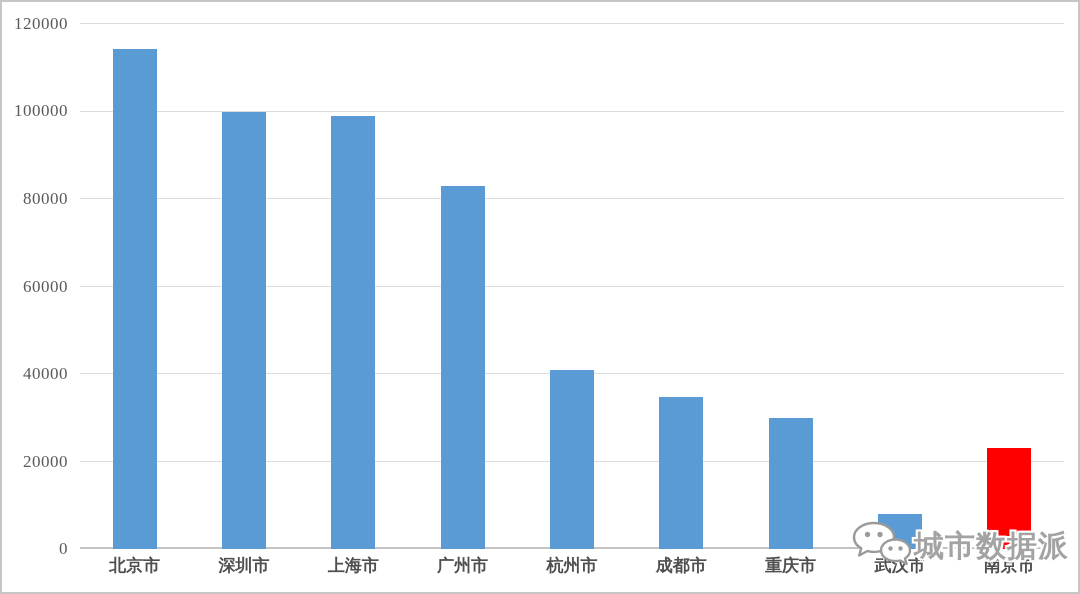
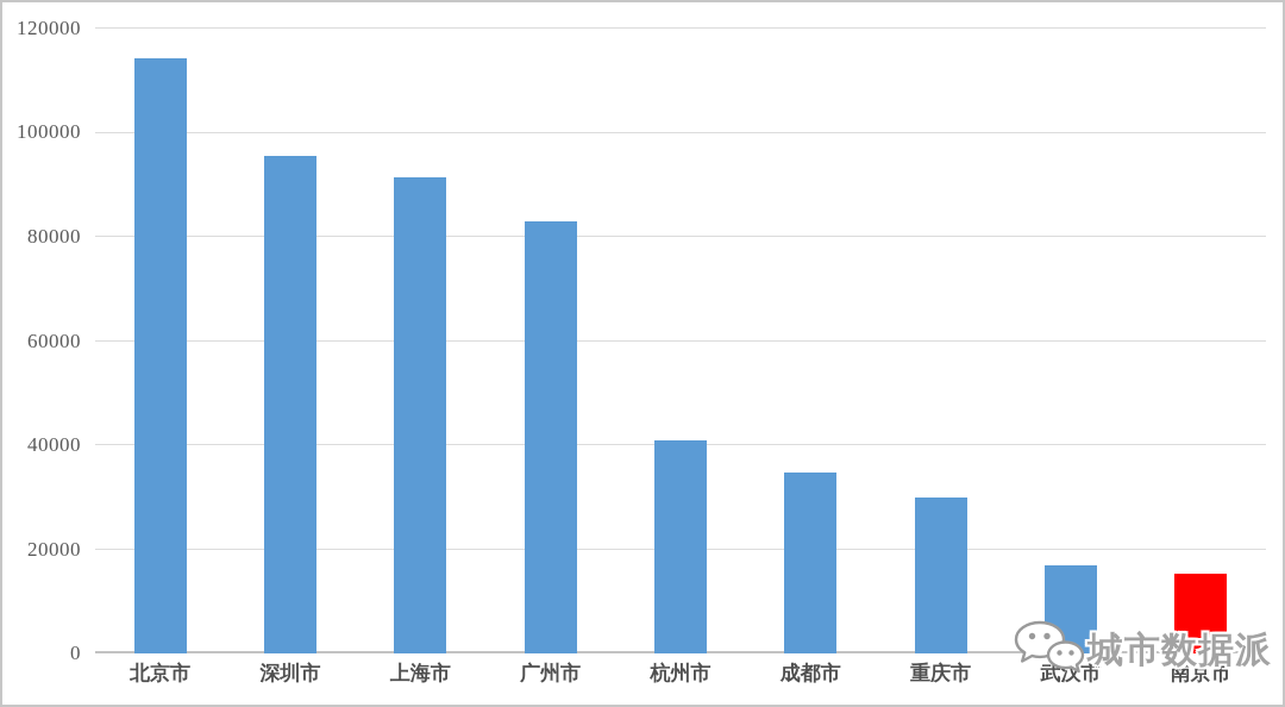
深圳市: 100000 -> 96000
上海市: 99000 -> 91000
武汉市: 8000 -> 17000
南京市: 23000 -> 15000
